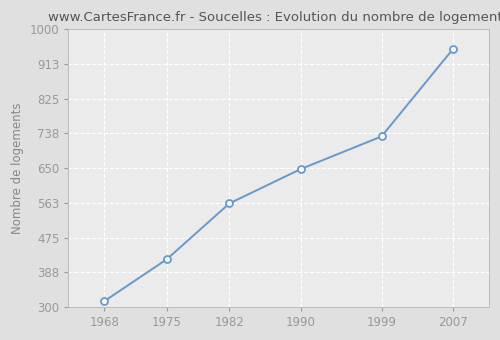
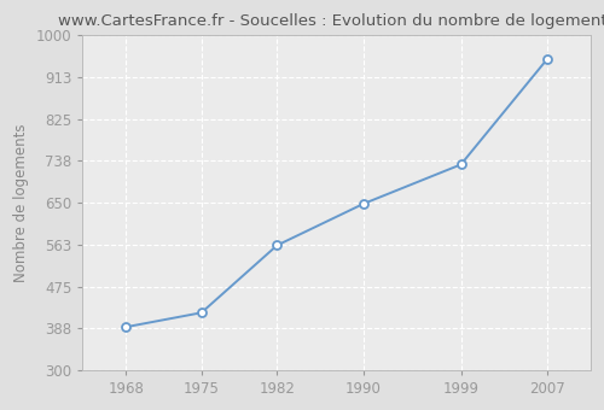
1968: 314 -> 390
